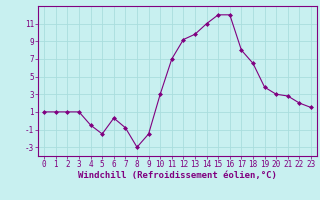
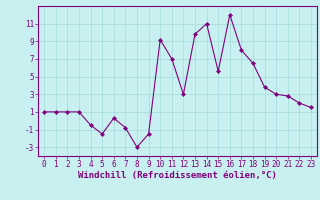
10: 3.0 -> 9.2
12: 9.2 -> 3.0
15: 12.0 -> 5.6
